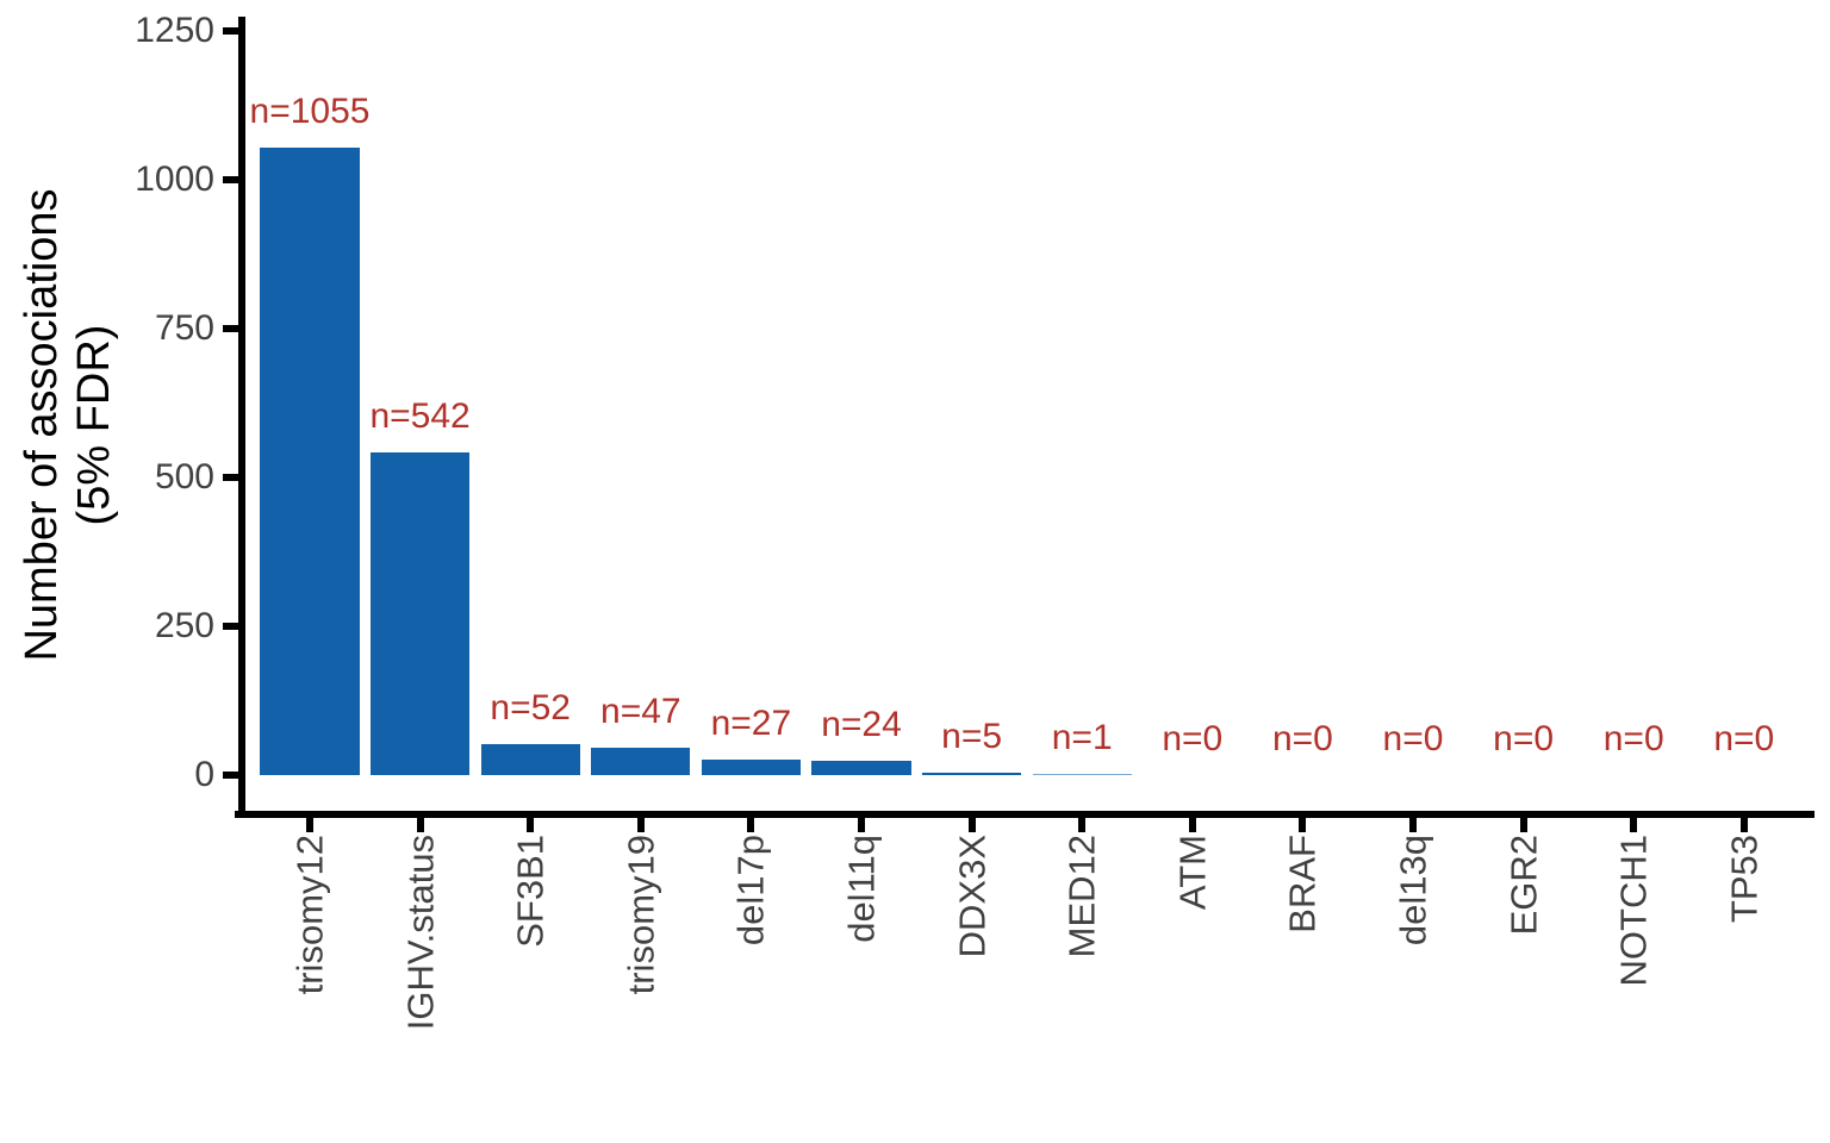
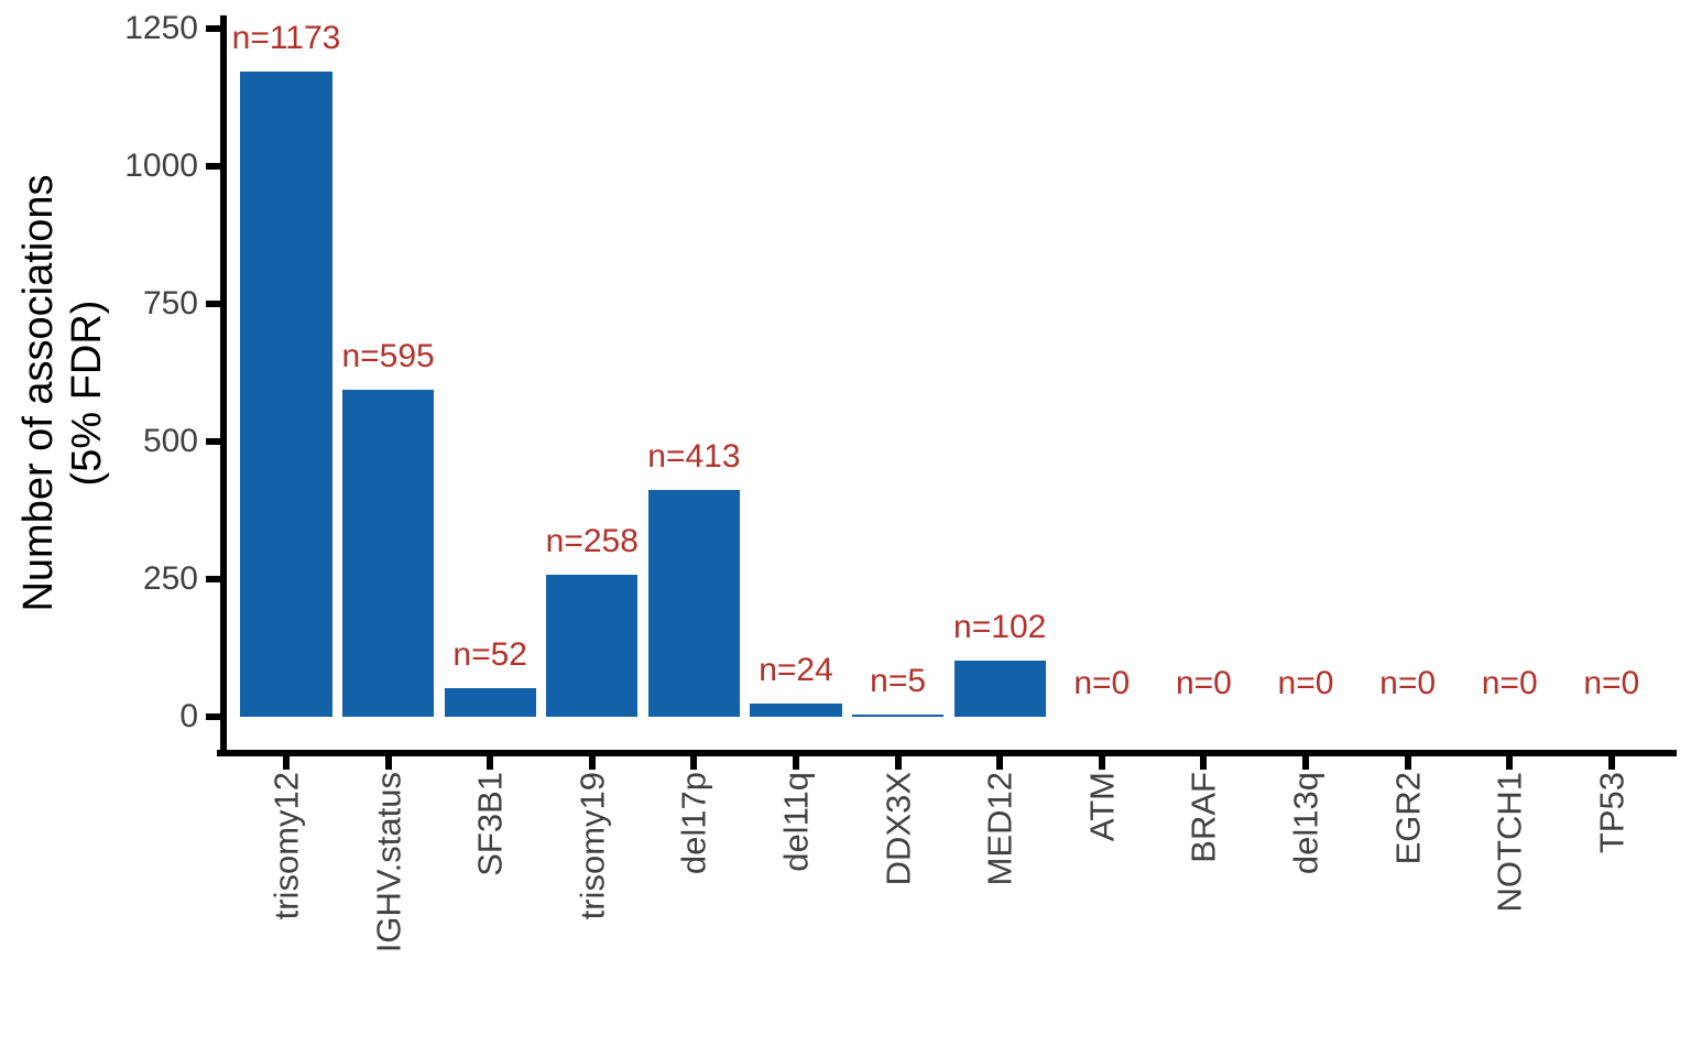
trisomy12: 1055 -> 1173
IGHV.status: 542 -> 595
trisomy19: 47 -> 258
del17p: 27 -> 413
MED12: 1 -> 102
